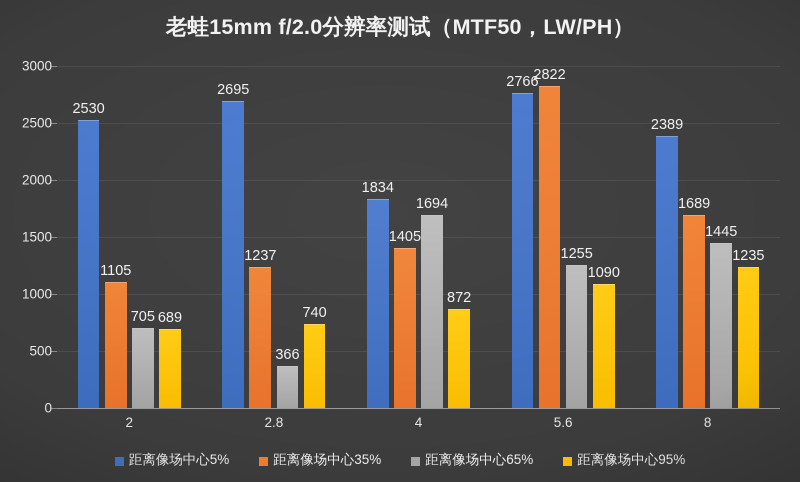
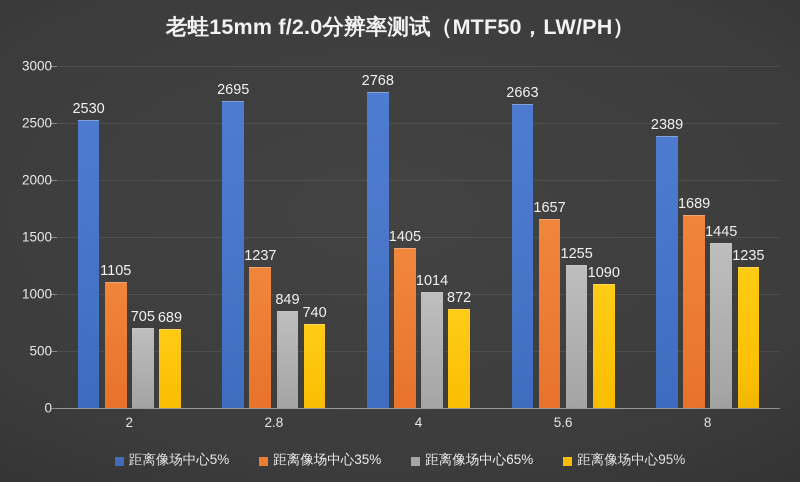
距离像场中心65%/2.8: 366 -> 849
距离像场中心5%/4: 1834 -> 2768
距离像场中心65%/4: 1694 -> 1014
距离像场中心5%/5.6: 2766 -> 2663
距离像场中心35%/5.6: 2822 -> 1657
